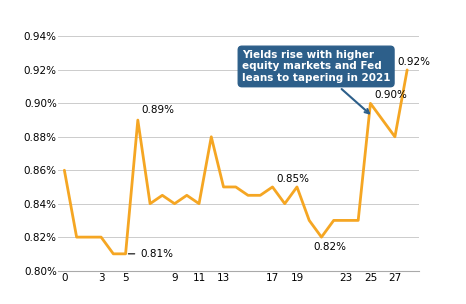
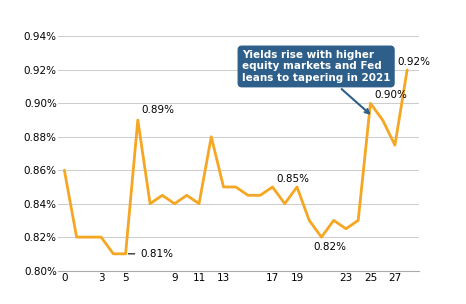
23: 0.830% -> 0.825%
27: 0.880% -> 0.875%
